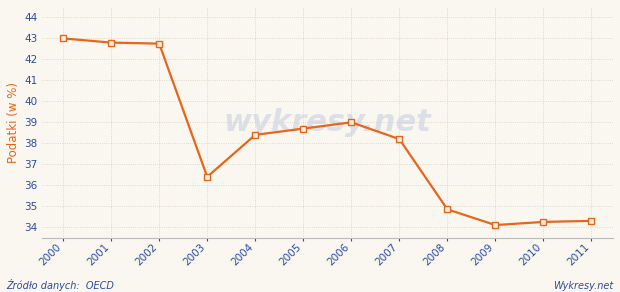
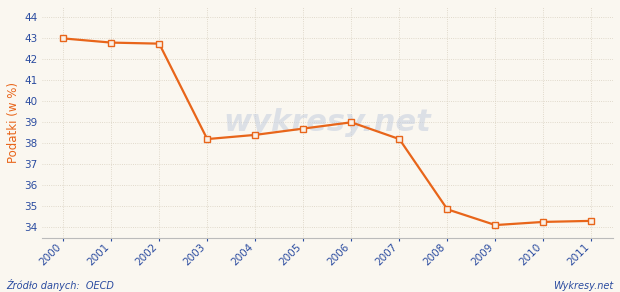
2003: 36.40 -> 38.20
